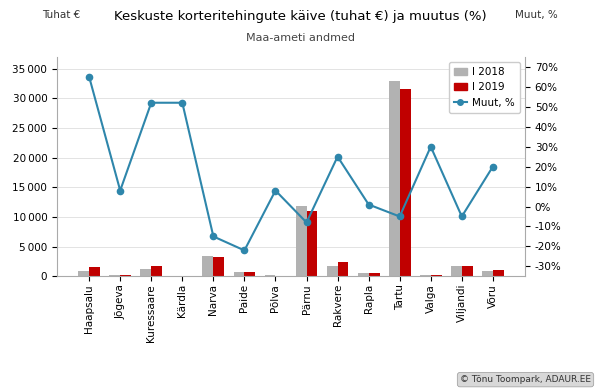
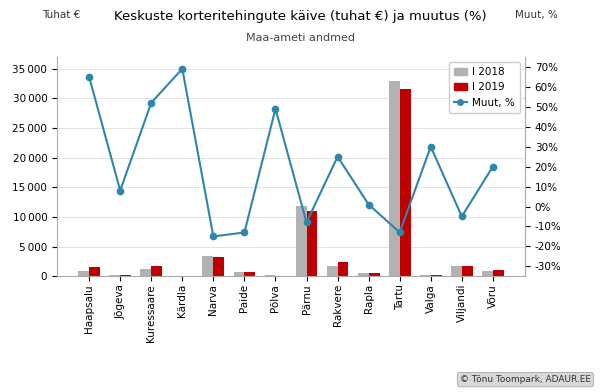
Muut, %/Kärdla: 52% -> 69%
Muut, %/Paide: -22% -> -13%
Muut, %/Põlva: 8% -> 49%
Muut, %/Tartu: -5% -> -13%
